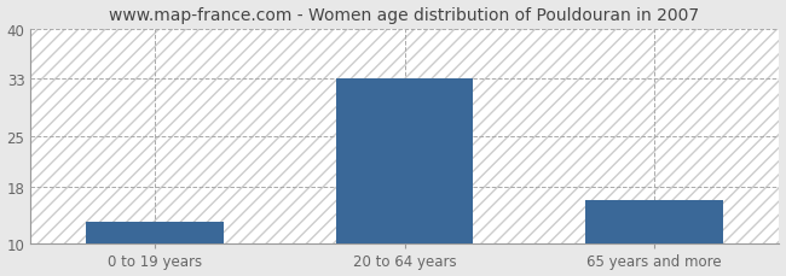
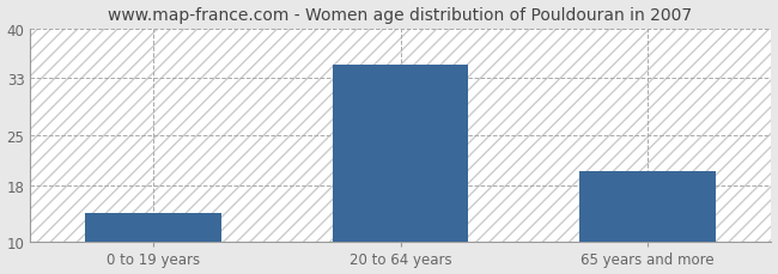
0 to 19 years: 13 -> 14
20 to 64 years: 33 -> 35
65 years and more: 16 -> 20
